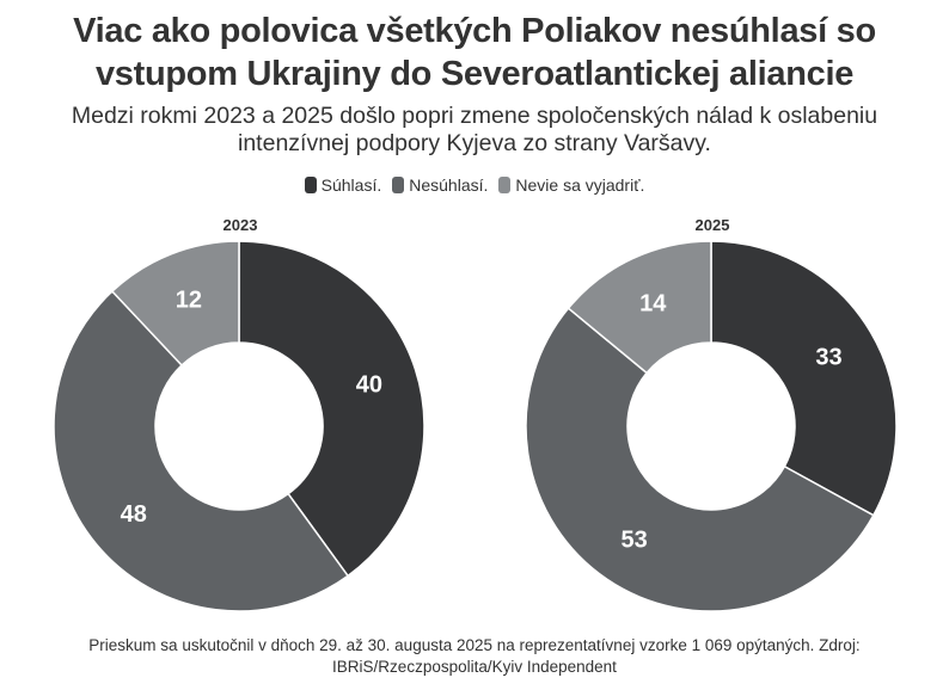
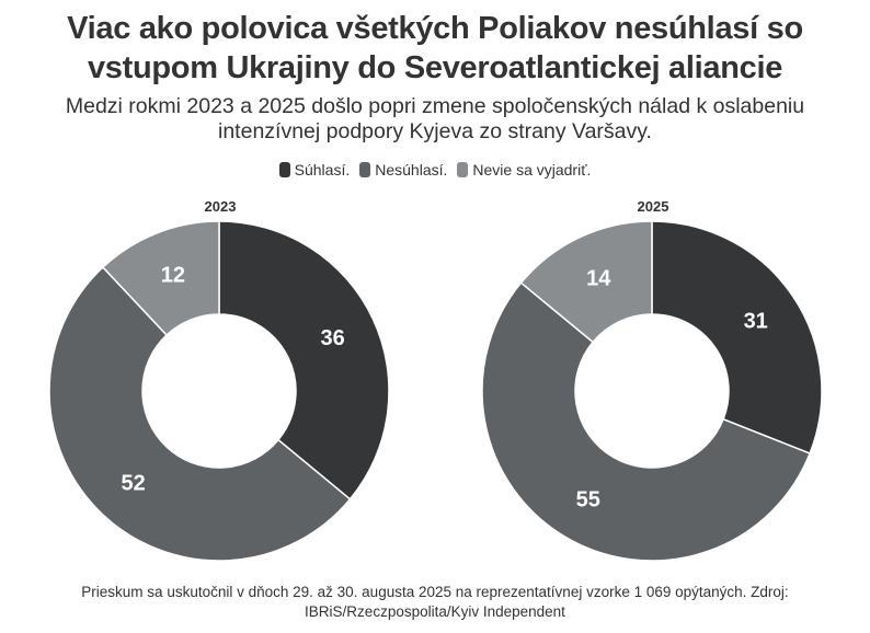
2023/Súhlasí.: 40 -> 36
2023/Nesúhlasí.: 48 -> 52
2025/Súhlasí.: 33 -> 31
2025/Nesúhlasí.: 53 -> 55
